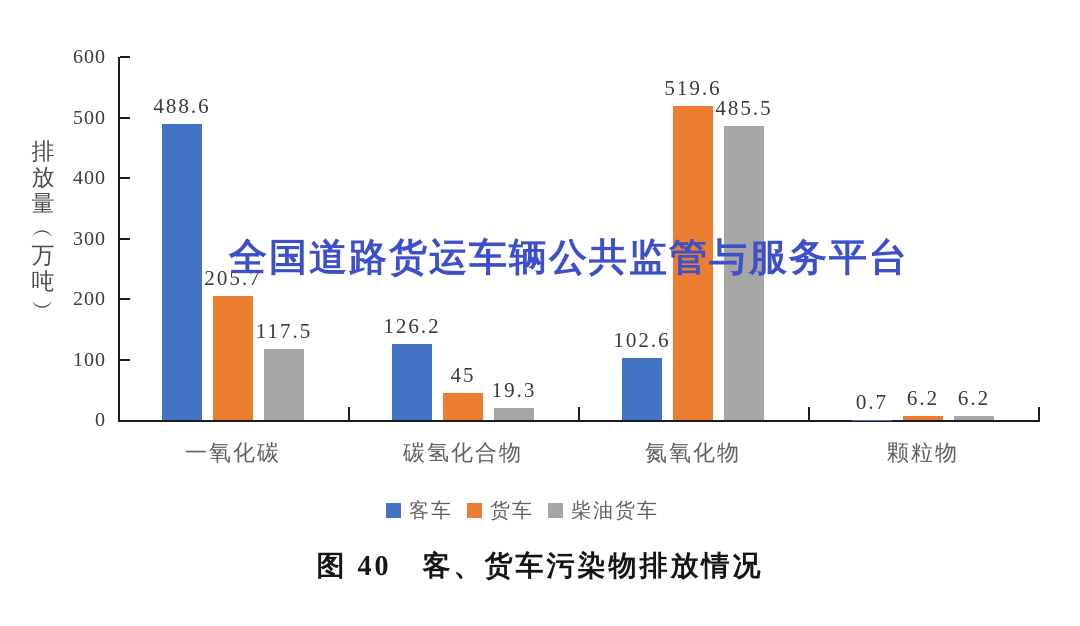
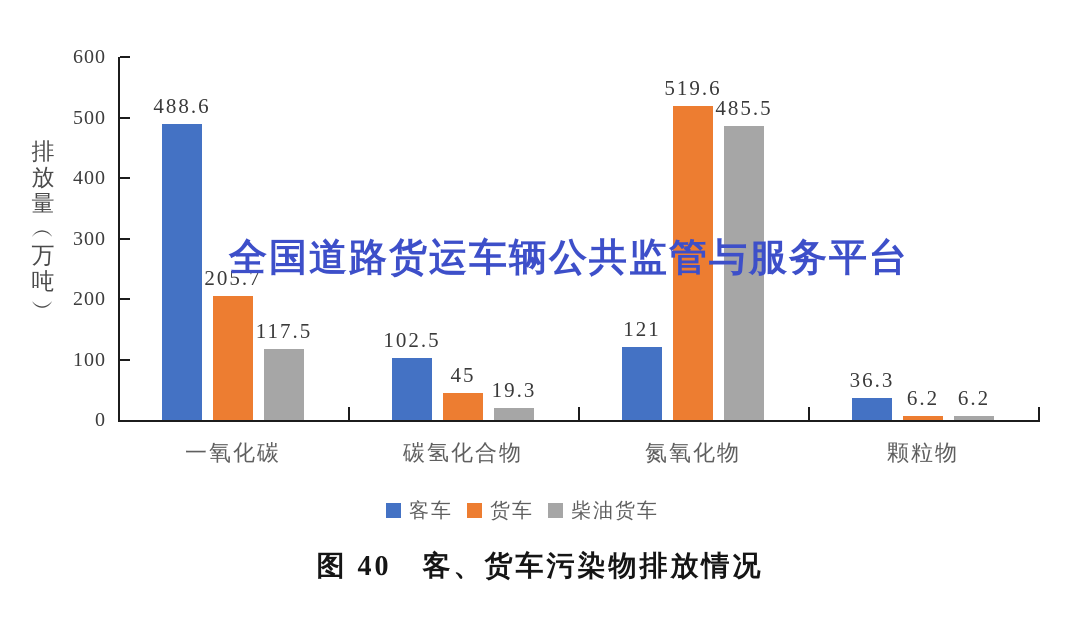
客车/碳氢化合物: 126.2 -> 102.5
客车/氮氧化物: 102.6 -> 121
客车/颗粒物: 0.7 -> 36.3
